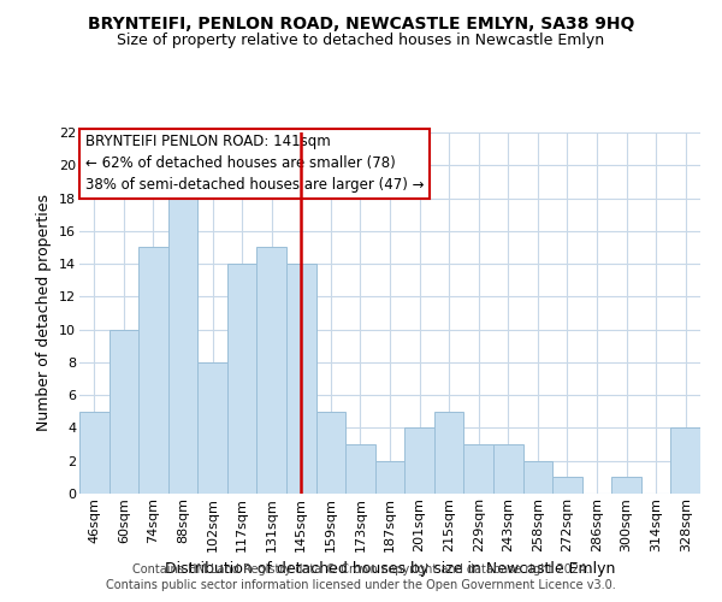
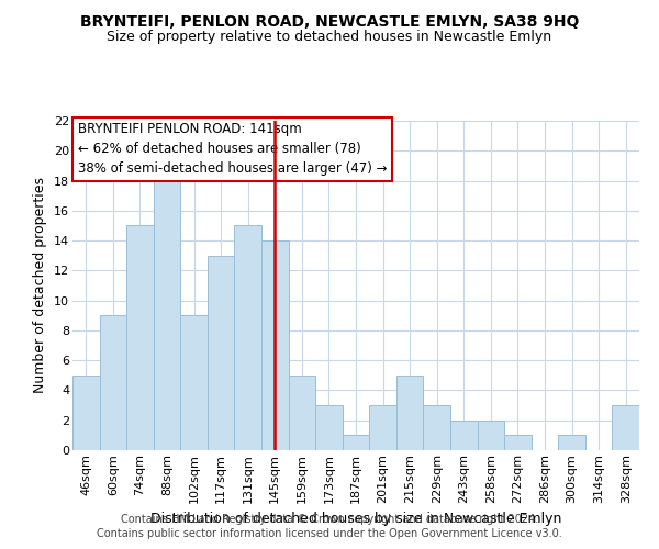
60sqm: 10 -> 9
102sqm: 8 -> 9
117sqm: 14 -> 13
187sqm: 2 -> 1
201sqm: 4 -> 3
243sqm: 3 -> 2
328sqm: 4 -> 3
